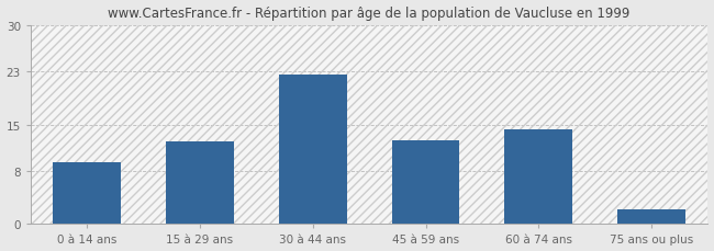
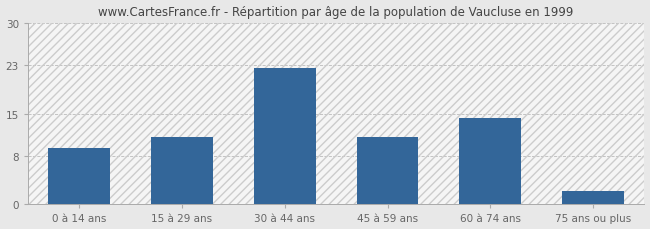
15 à 29 ans: 12.4 -> 11.2
45 à 59 ans: 12.6 -> 11.2
